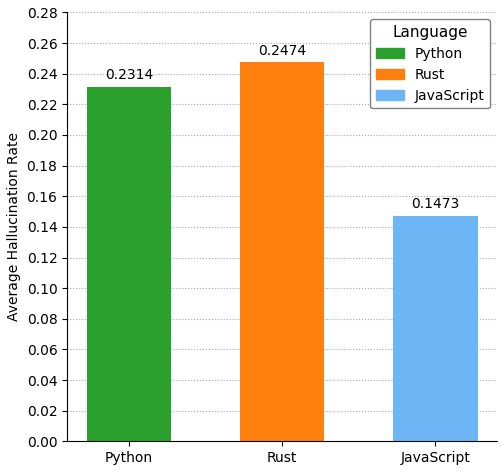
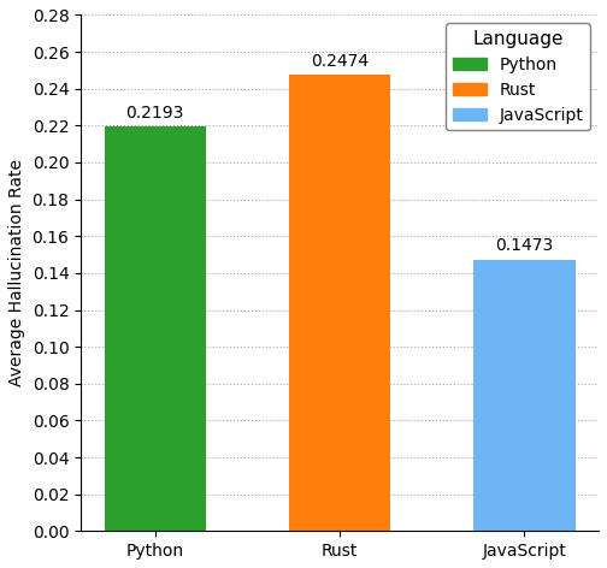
Python: 0.2314 -> 0.2193
